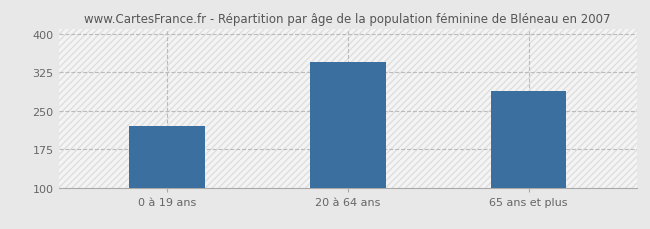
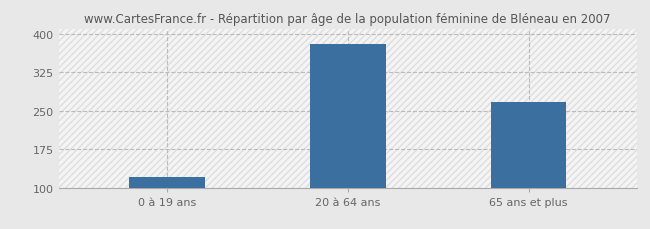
0 à 19 ans: 220 -> 120
20 à 64 ans: 346 -> 380
65 ans et plus: 288 -> 268
